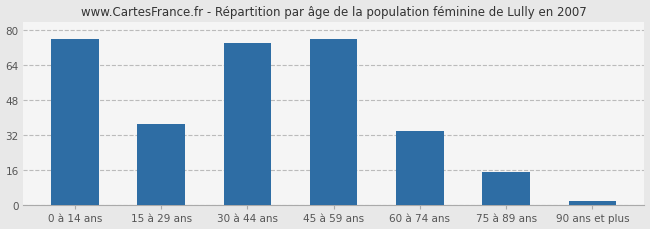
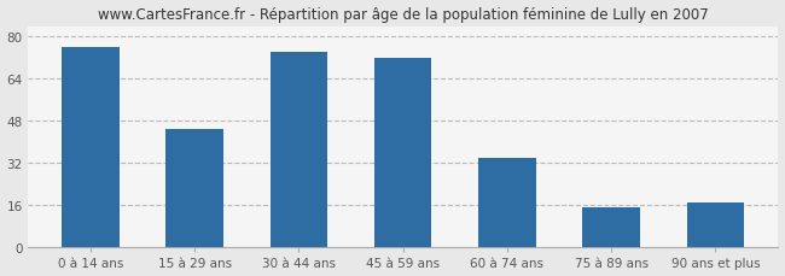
15 à 29 ans: 37 -> 45
45 à 59 ans: 76 -> 72
90 ans et plus: 2 -> 17
